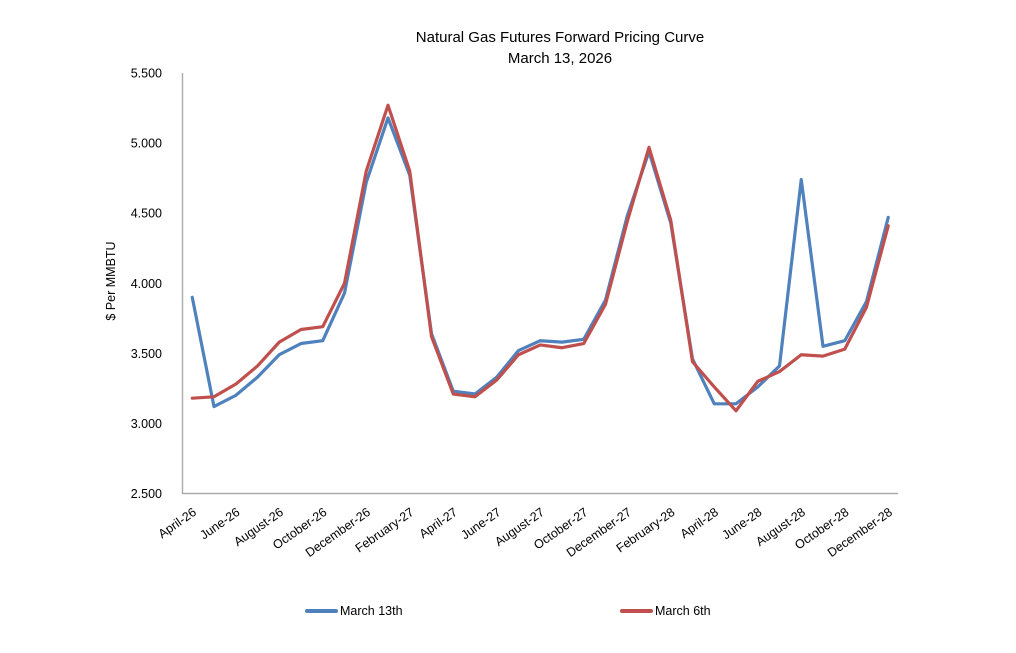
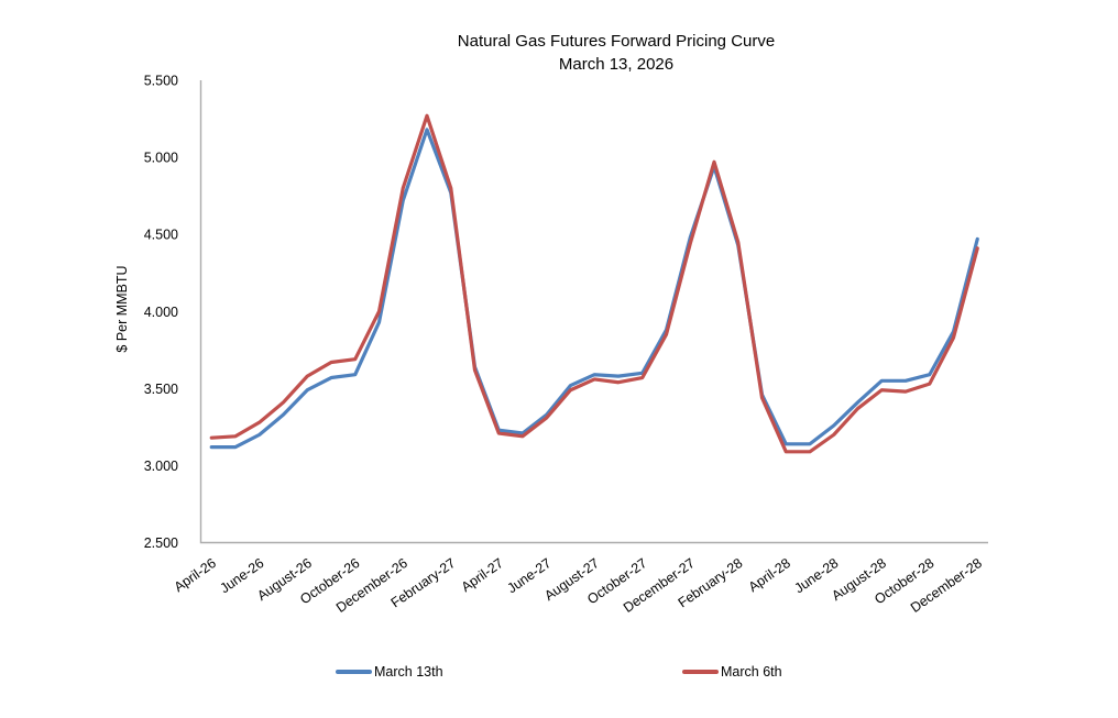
March 13th/April-26: 3.90 -> 3.12
March 6th/April-28: 3.26 -> 3.09
March 6th/June-28: 3.30 -> 3.20
March 13th/August-28: 4.74 -> 3.55
